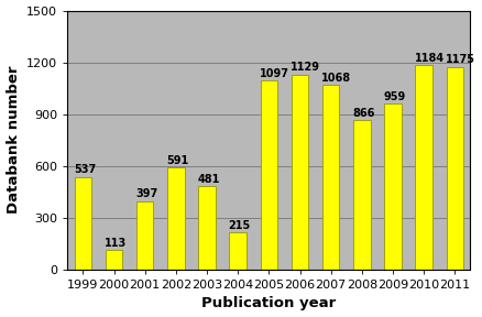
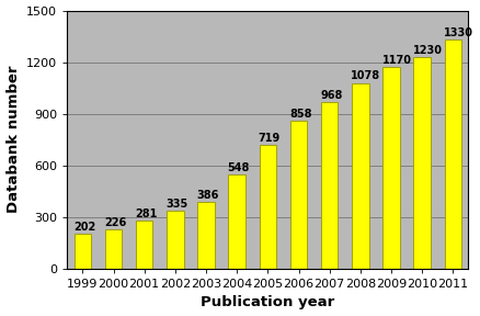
1999: 537 -> 202
2000: 113 -> 226
2001: 397 -> 281
2002: 591 -> 335
2003: 481 -> 386
2004: 215 -> 548
2005: 1097 -> 719
2006: 1129 -> 858
2007: 1068 -> 968
2008: 866 -> 1078
2009: 959 -> 1170
2010: 1184 -> 1230
2011: 1175 -> 1330
